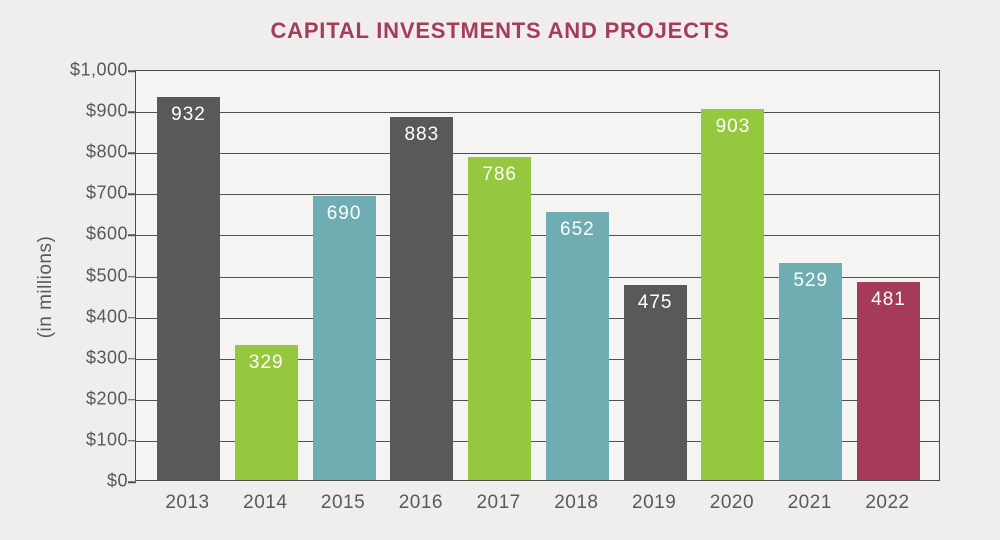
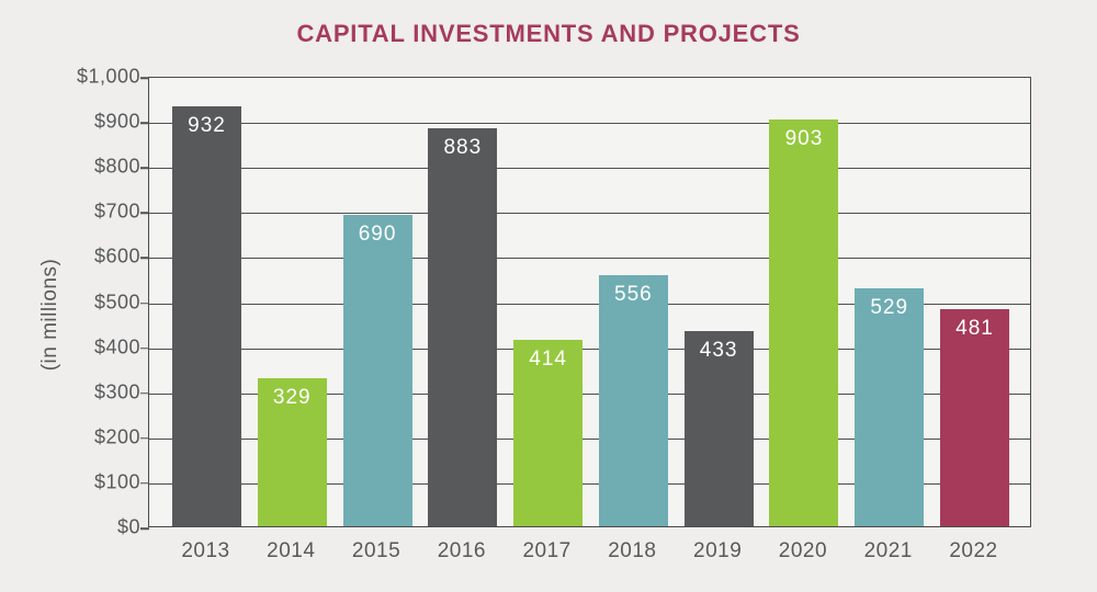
2017: 786 -> 414
2018: 652 -> 556
2019: 475 -> 433
